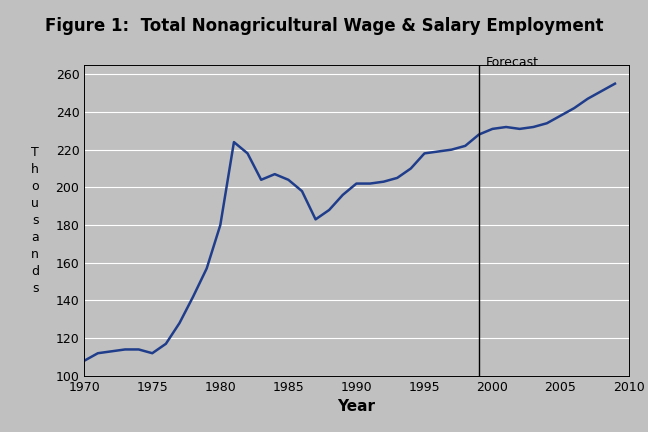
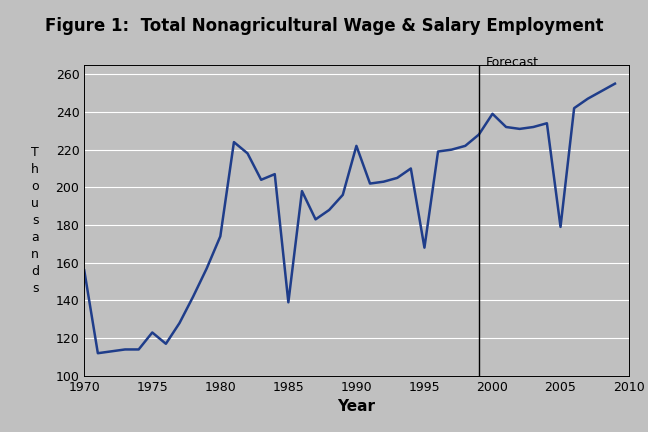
1970: 108 -> 156
1975: 112 -> 123
1980: 180 -> 174
1985: 204 -> 139
1990: 202 -> 222
1995: 218 -> 168
2000: 231 -> 239
2005: 238 -> 179
